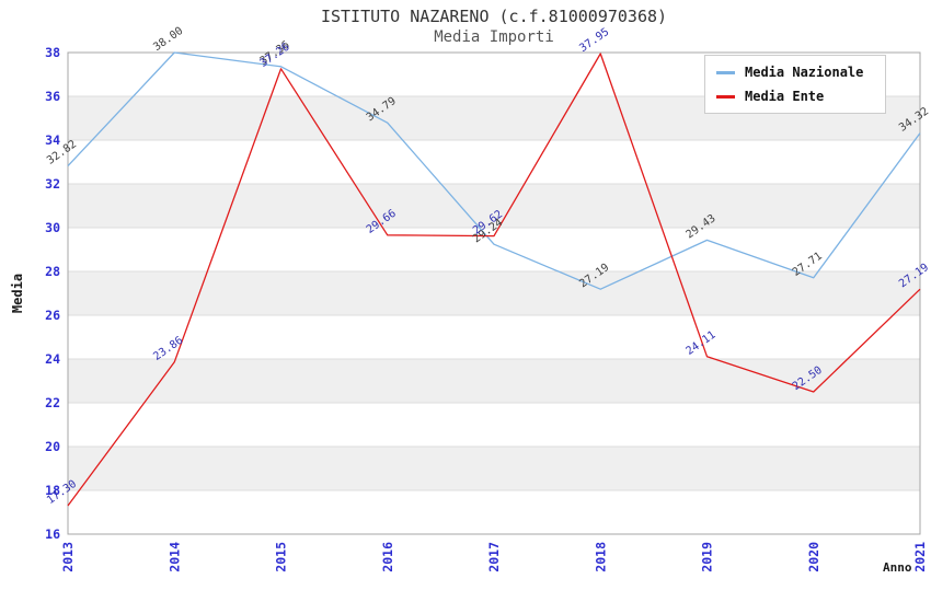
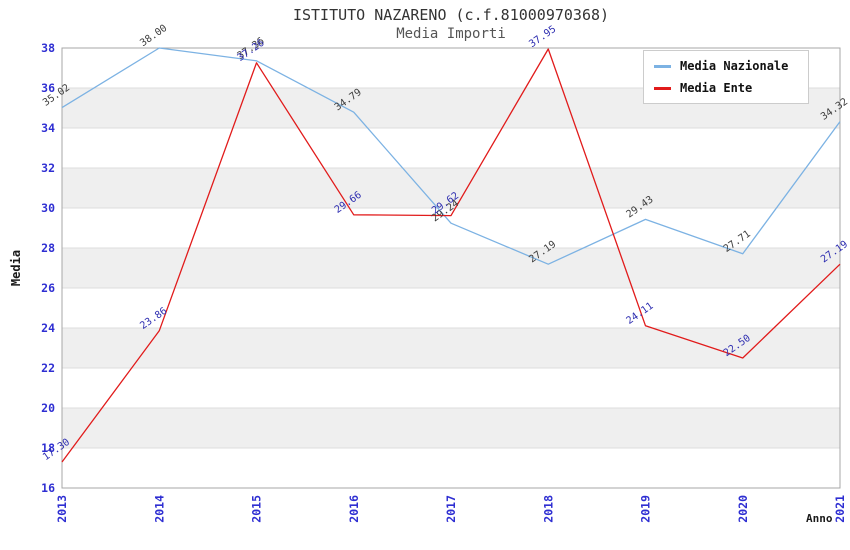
Media Nazionale/2013: 32.82 -> 35.02
